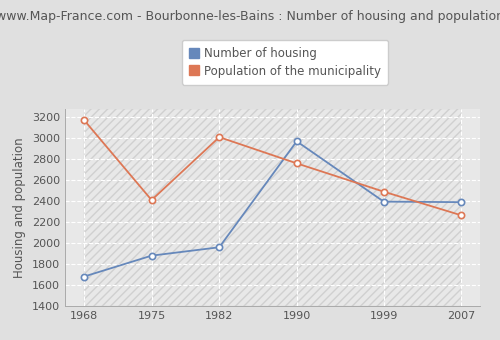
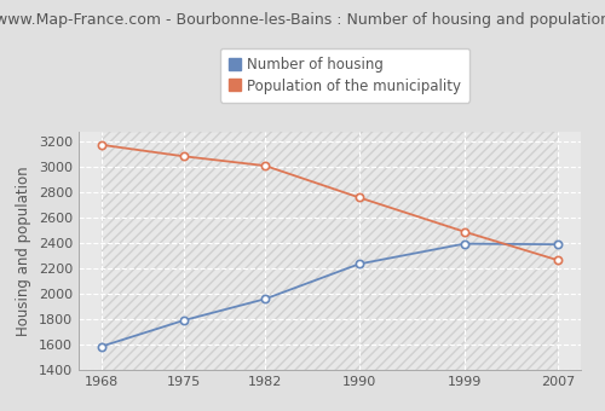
Number of housing/1968: 1680 -> 1580
Number of housing/1975: 1880 -> 1790
Population of the municipality/1975: 2410 -> 3080
Number of housing/1990: 2970 -> 2240
